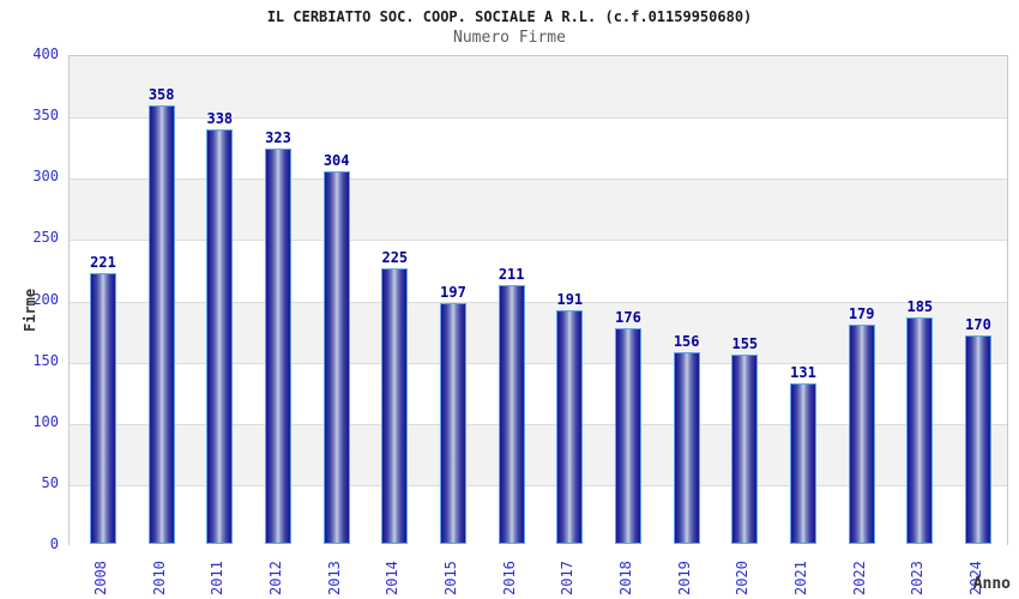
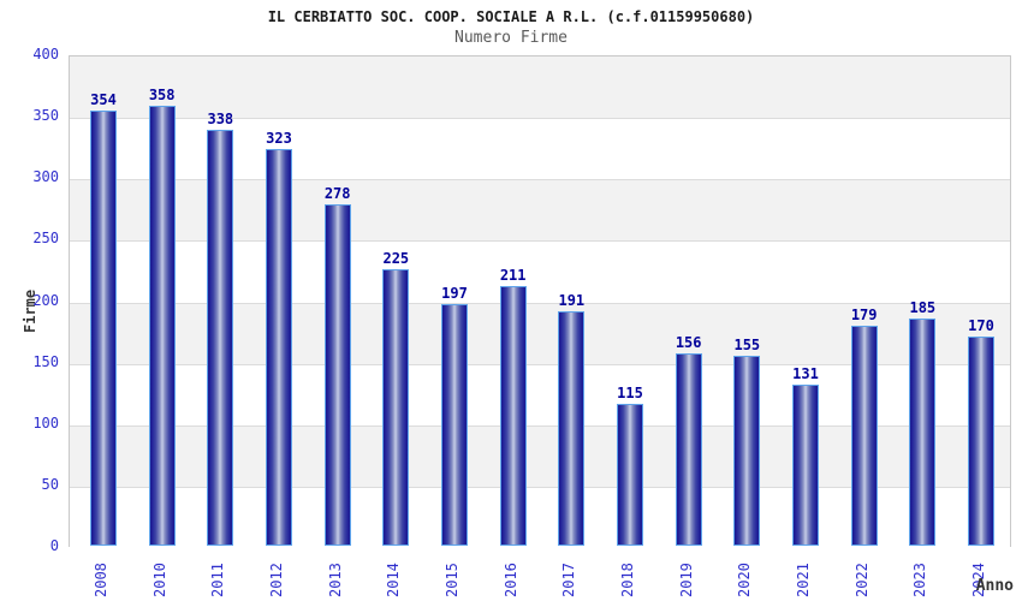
2008: 221 -> 354
2013: 304 -> 278
2018: 176 -> 115
